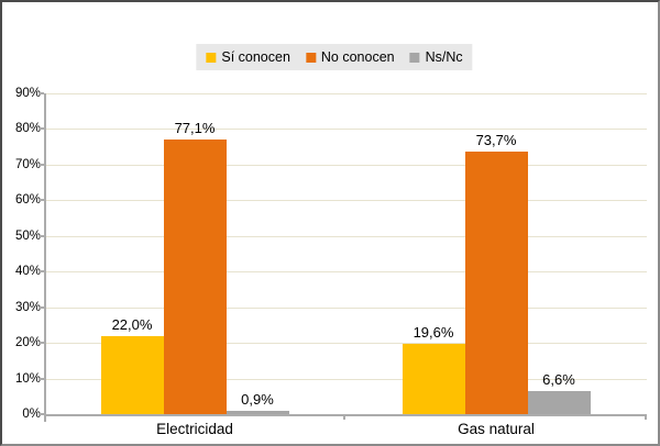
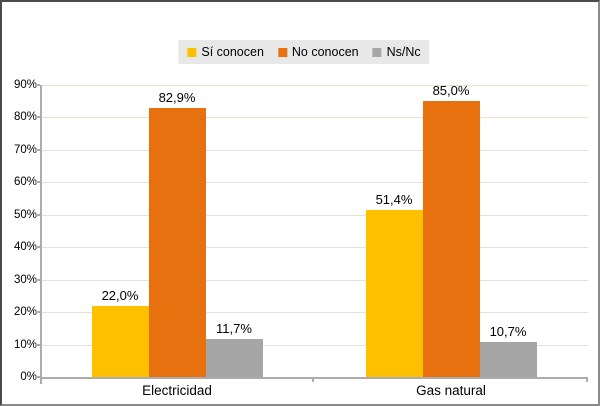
No conocen/Electricidad: 77,1% -> 82,9%
Ns/Nc/Electricidad: 0,9% -> 11,7%
Sí conocen/Gas natural: 19,6% -> 51,4%
No conocen/Gas natural: 73,7% -> 85,0%
Ns/Nc/Gas natural: 6,6% -> 10,7%
